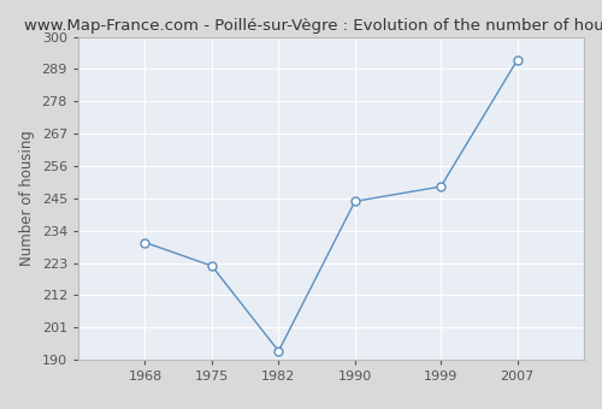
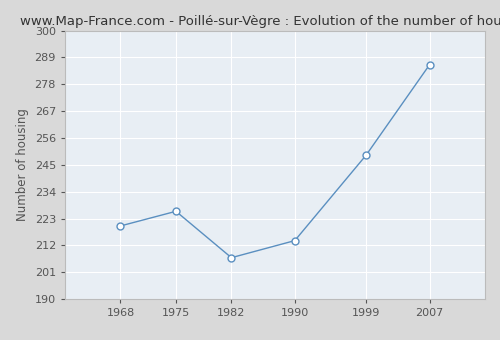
1968: 230 -> 220
1975: 222 -> 226
1982: 193 -> 207
1990: 244 -> 214
2007: 292 -> 286
